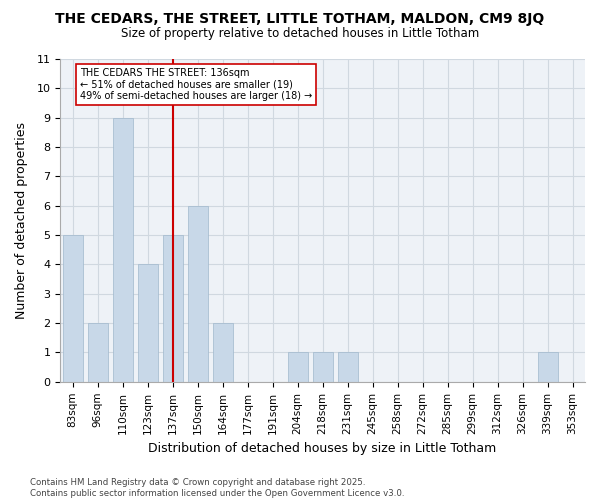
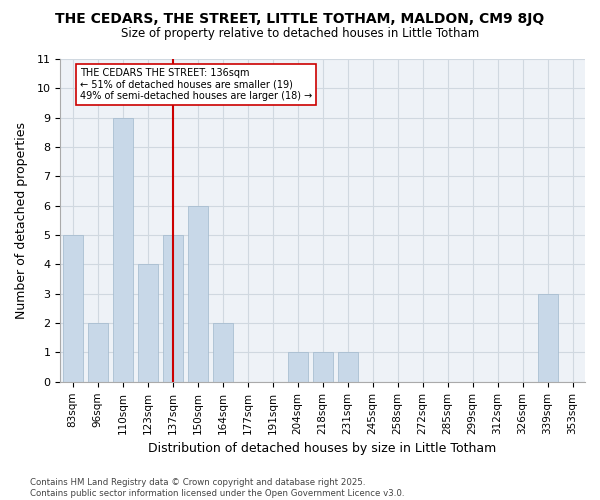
339sqm: 1 -> 3
